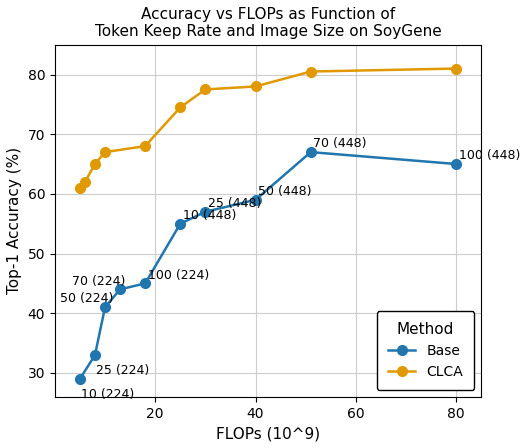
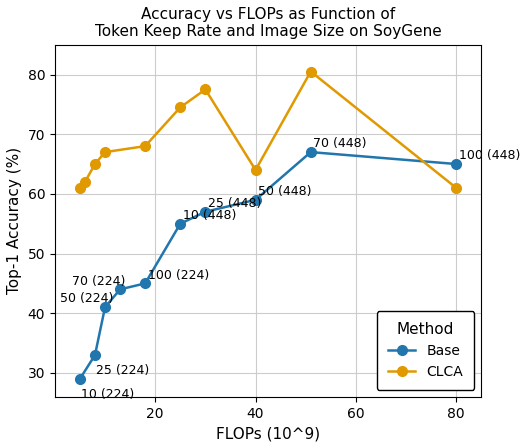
CLCA/40: 78.0 -> 64.0
CLCA/80: 81.0 -> 61.0
